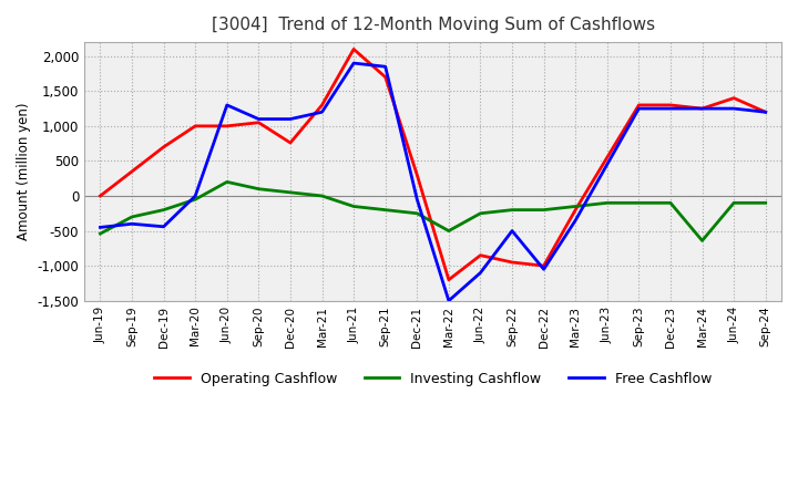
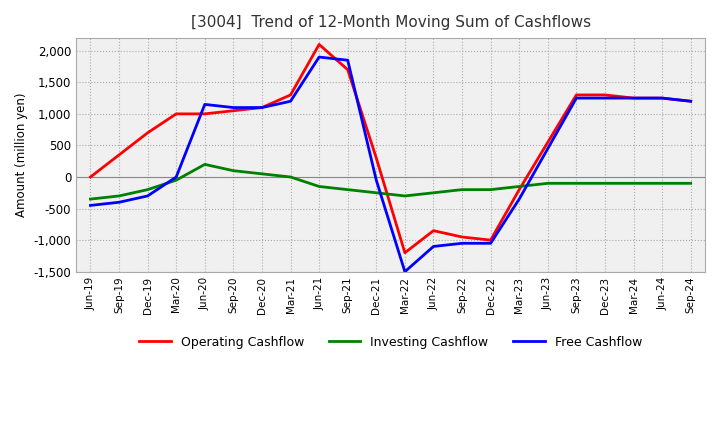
Investing Cashflow/Jun-19: -540 -> -350
Free Cashflow/Dec-19: -440 -> -300
Free Cashflow/Jun-20: 1,300 -> 1,150
Operating Cashflow/Dec-20: 760 -> 1,100
Investing Cashflow/Mar-22: -500 -> -300
Free Cashflow/Sep-22: -500 -> -1,050
Investing Cashflow/Mar-24: -640 -> -100
Operating Cashflow/Jun-24: 1,400 -> 1,250
